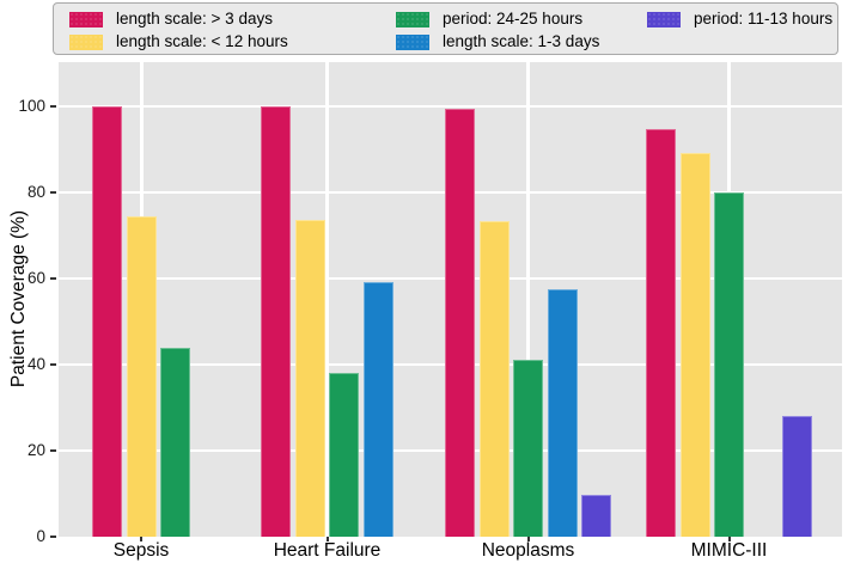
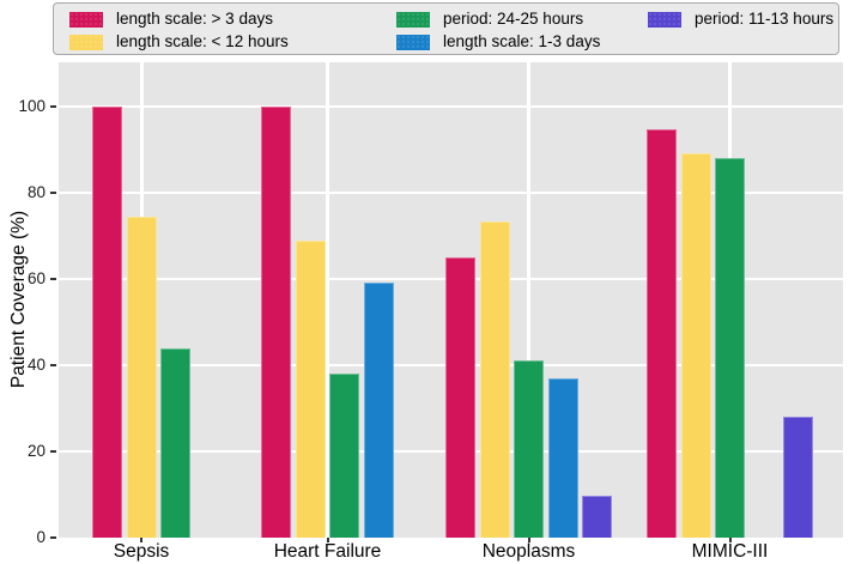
length scale: < 12 hours/Heart Failure: 74 -> 69
length scale: > 3 days/Neoplasms: 100 -> 65
length scale: 1-3 days/Neoplasms: 58 -> 37
period: 24-25 hours/MIMIC-III: 80 -> 88
